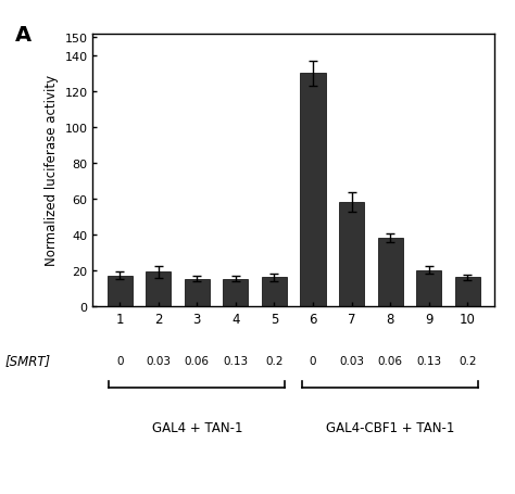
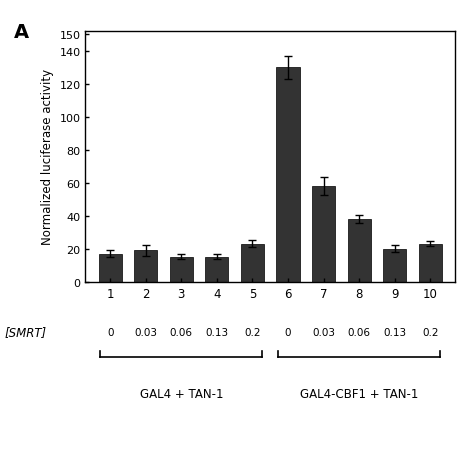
5: 16 -> 23
10: 16 -> 23
